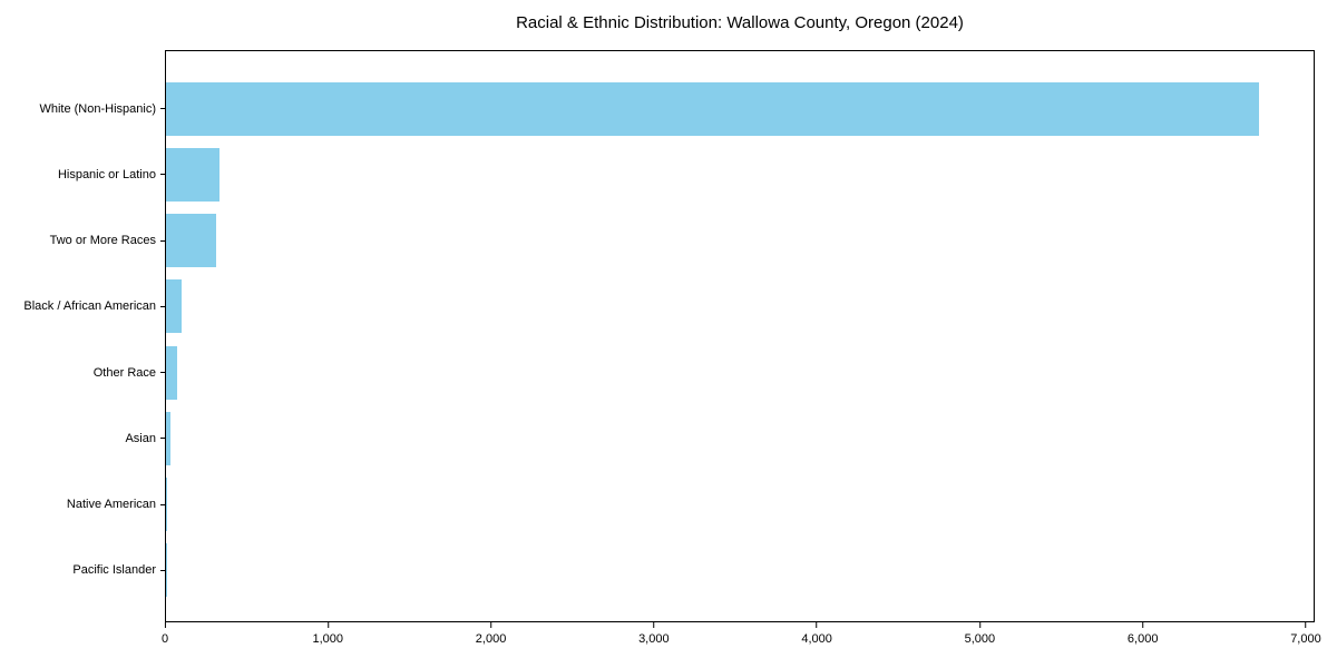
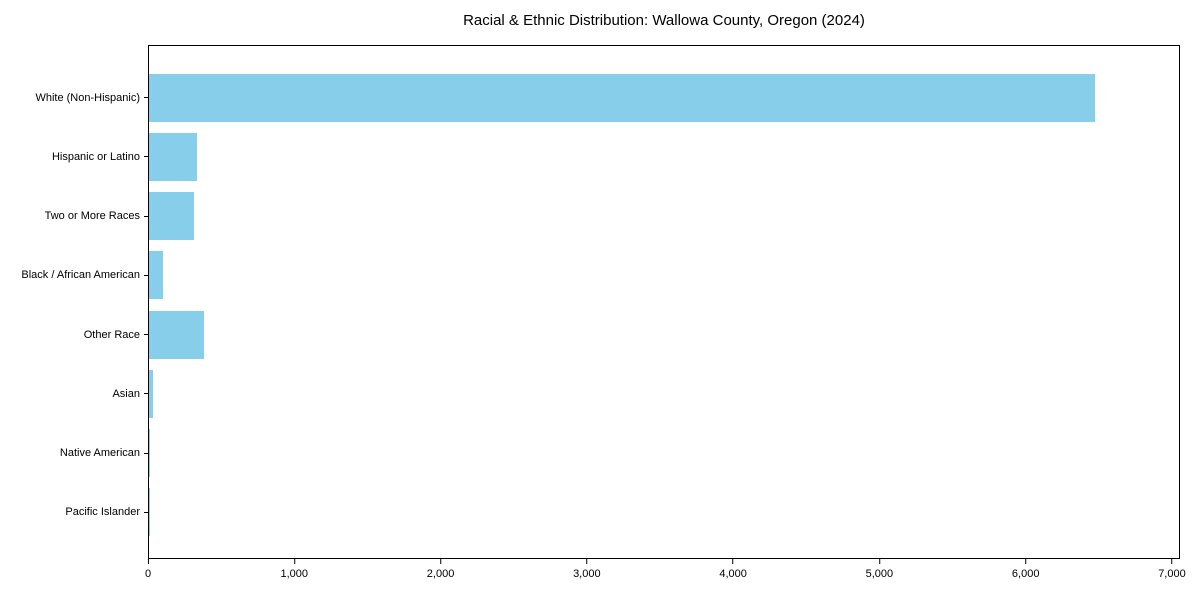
White (Non-Hispanic): 6720 -> 6480
Other Race: 70 -> 380
